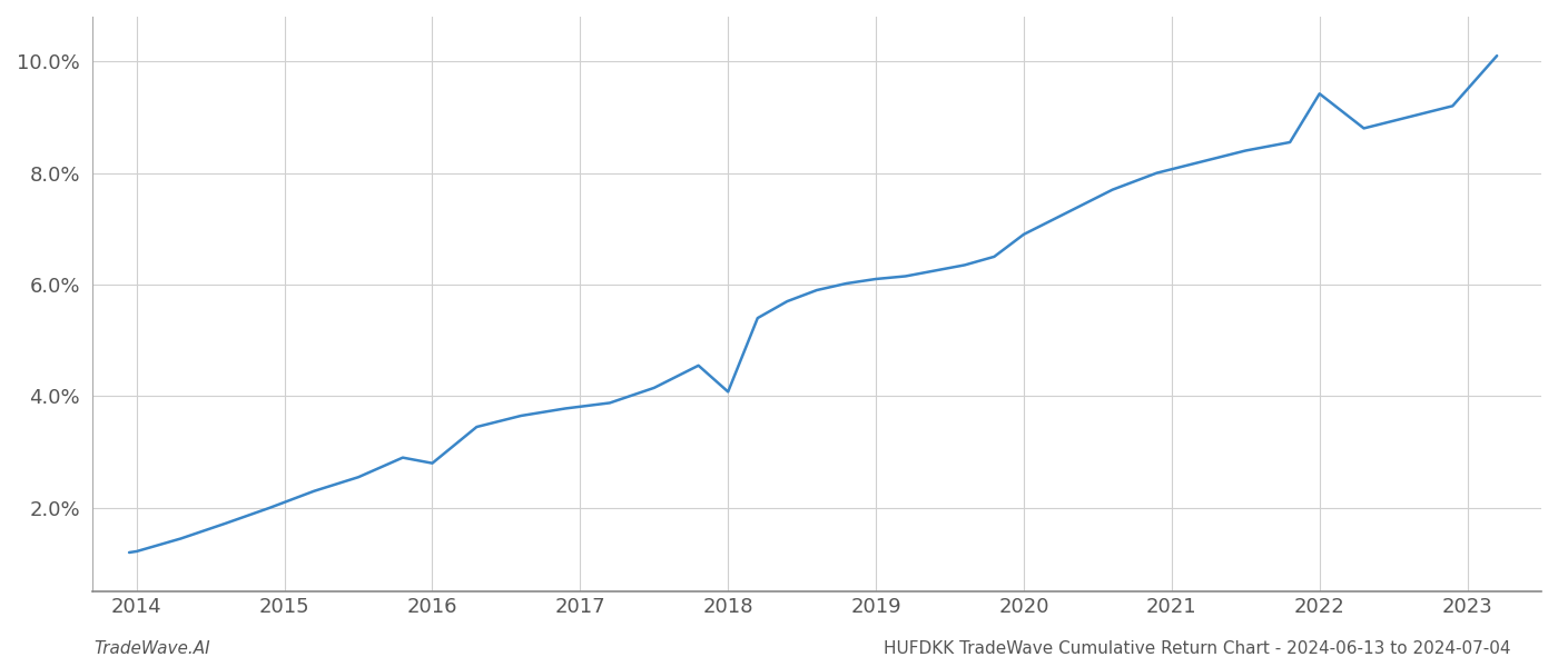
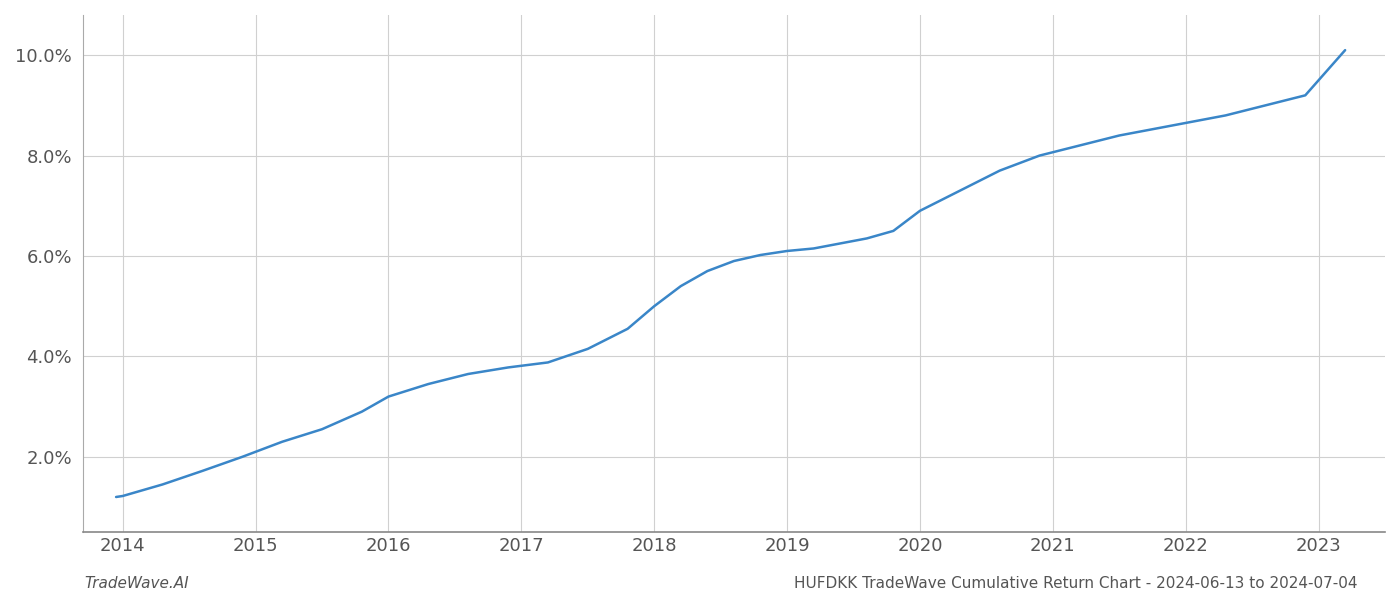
2016: 2.80% -> 3.20%
2018: 4.08% -> 5.00%
2022: 9.42% -> 8.65%
